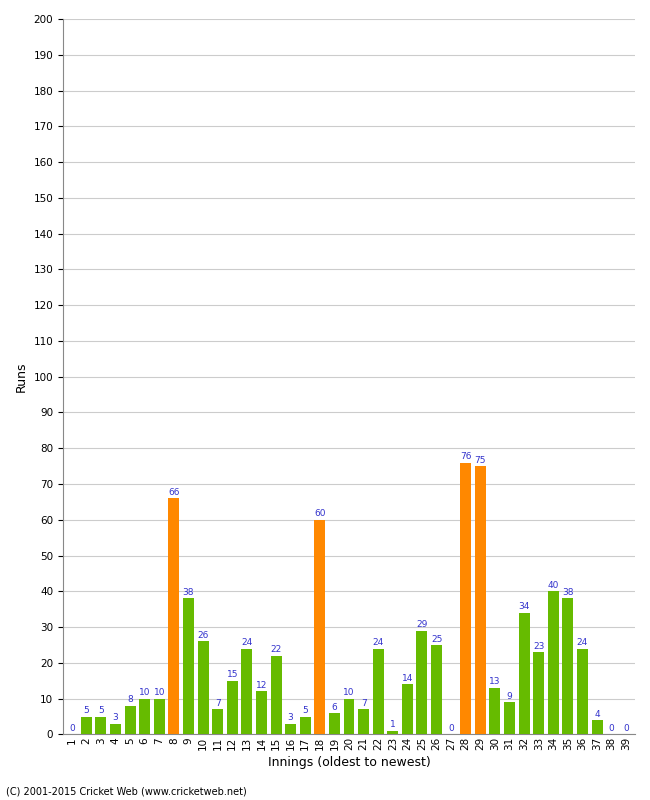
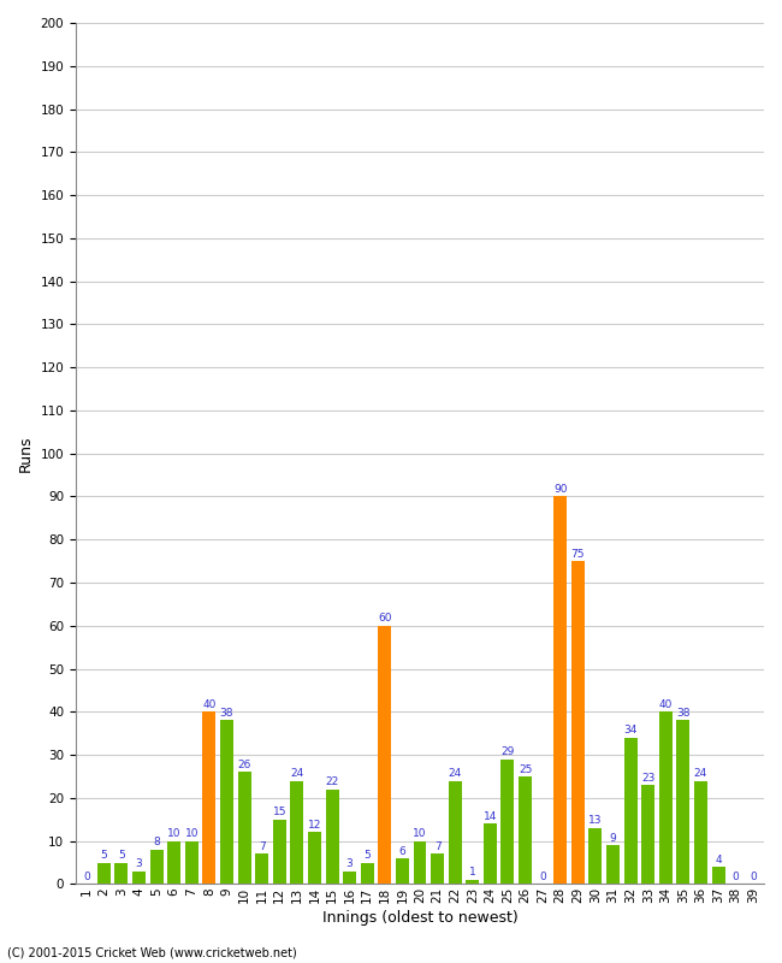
8: 66 -> 40
28: 76 -> 90
